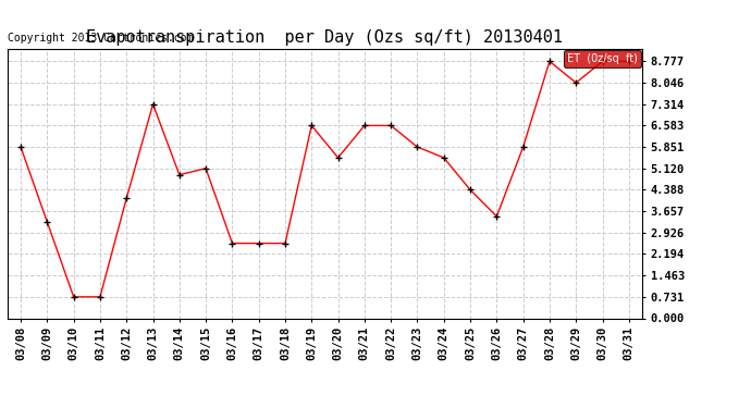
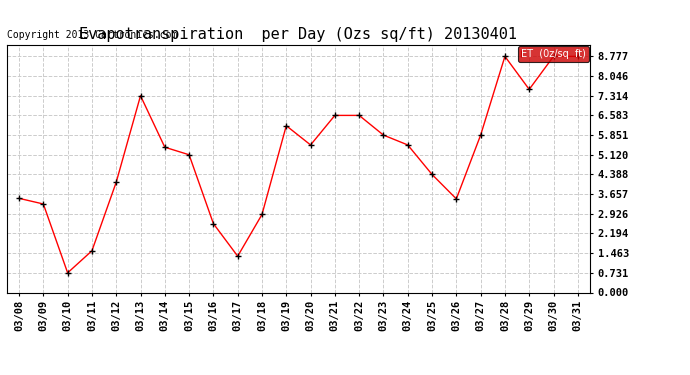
03/08: 5.85 -> 3.50
03/11: 0.73 -> 1.55
03/14: 4.90 -> 5.40
03/17: 2.56 -> 1.35
03/18: 2.56 -> 2.90
03/19: 6.58 -> 6.20
03/29: 8.05 -> 7.55
